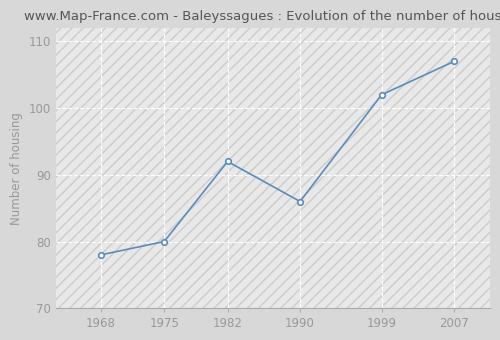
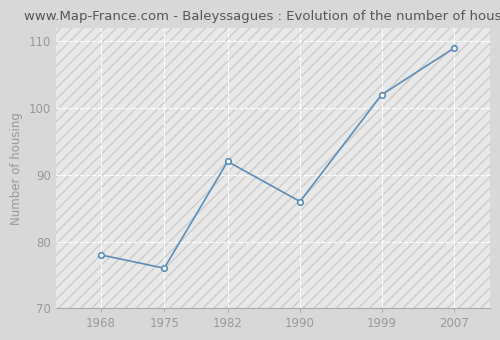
1975: 80 -> 76
2007: 107 -> 109
